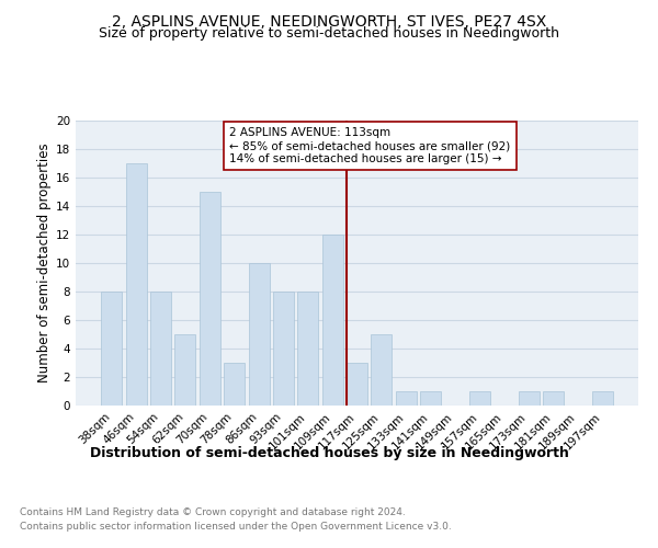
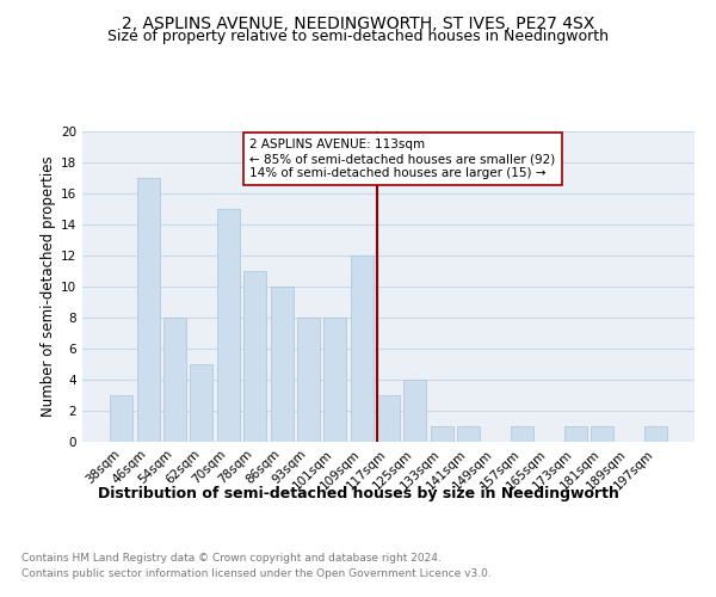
38sqm: 8 -> 3
78sqm: 3 -> 11
125sqm: 5 -> 4
